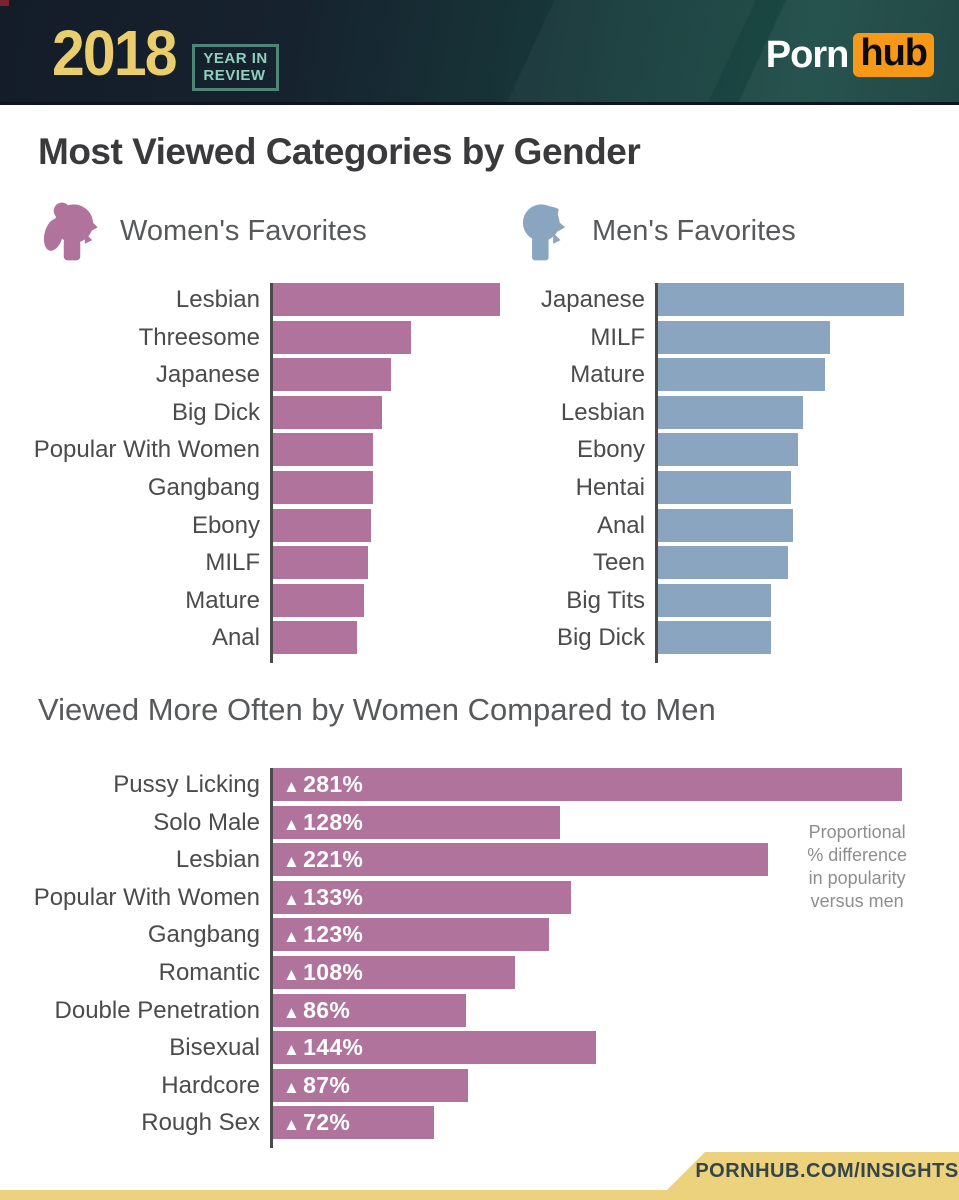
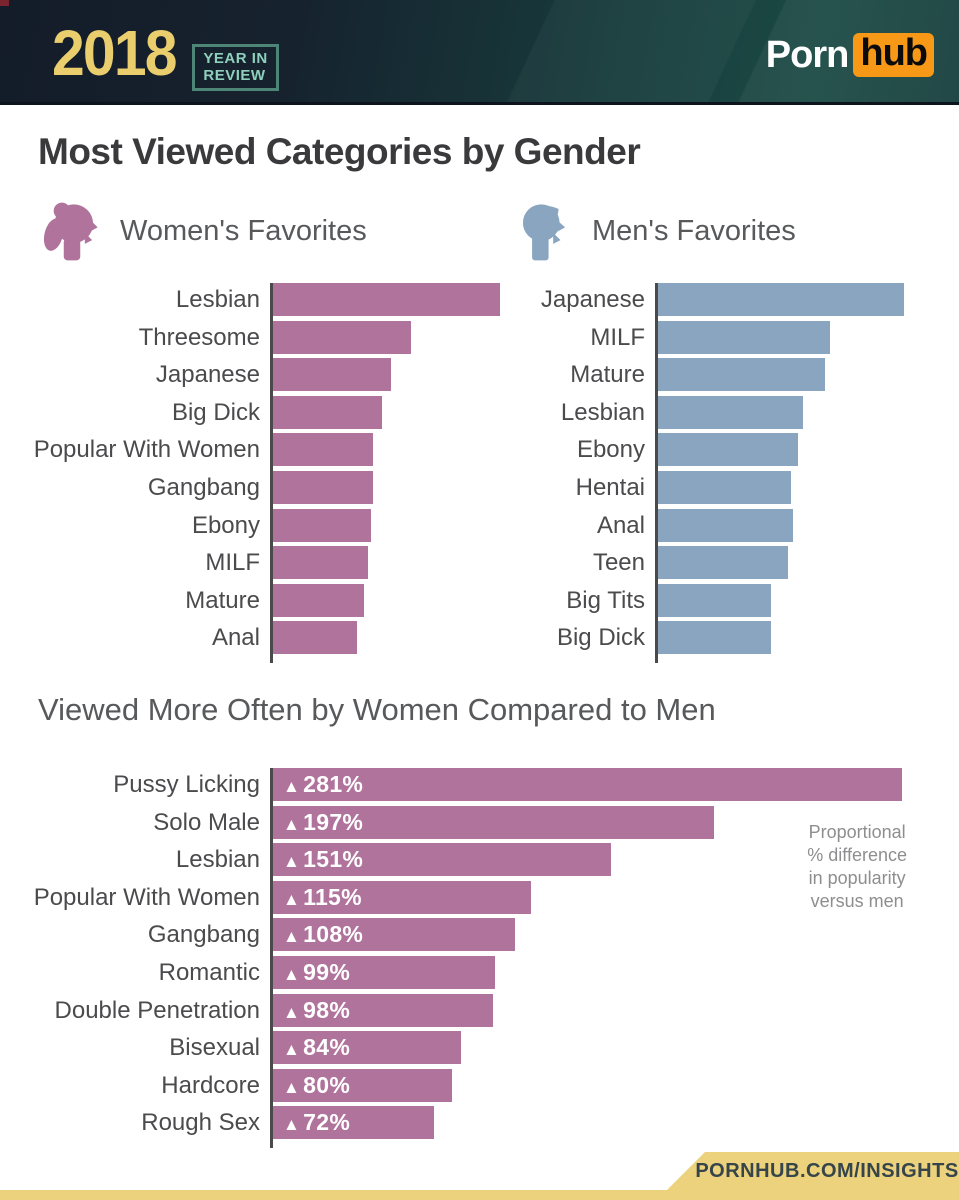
Viewed More Often by Women Compared to Men/Solo Male: 128% -> 197%
Viewed More Often by Women Compared to Men/Lesbian: 221% -> 151%
Viewed More Often by Women Compared to Men/Popular With Women: 133% -> 115%
Viewed More Often by Women Compared to Men/Gangbang: 123% -> 108%
Viewed More Often by Women Compared to Men/Romantic: 108% -> 99%
Viewed More Often by Women Compared to Men/Double Penetration: 86% -> 98%
Viewed More Often by Women Compared to Men/Bisexual: 144% -> 84%
Viewed More Often by Women Compared to Men/Hardcore: 87% -> 80%
